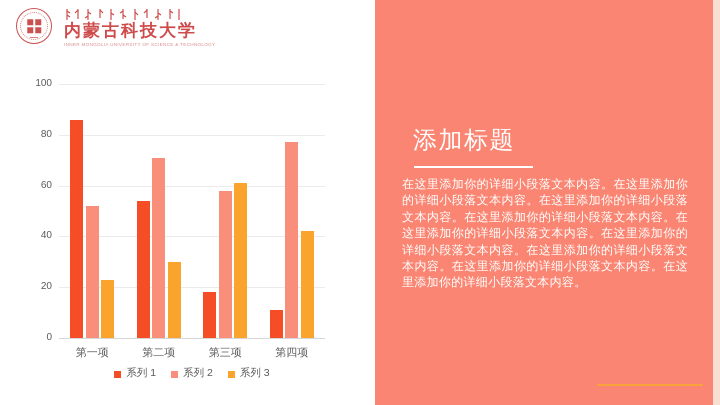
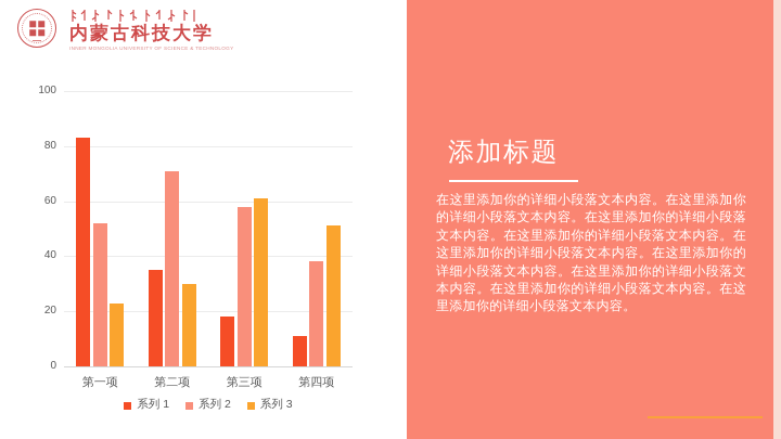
系列 1/第一项: 86 -> 83
系列 1/第二项: 54 -> 35
系列 2/第四项: 77 -> 38
系列 3/第四项: 42 -> 51
